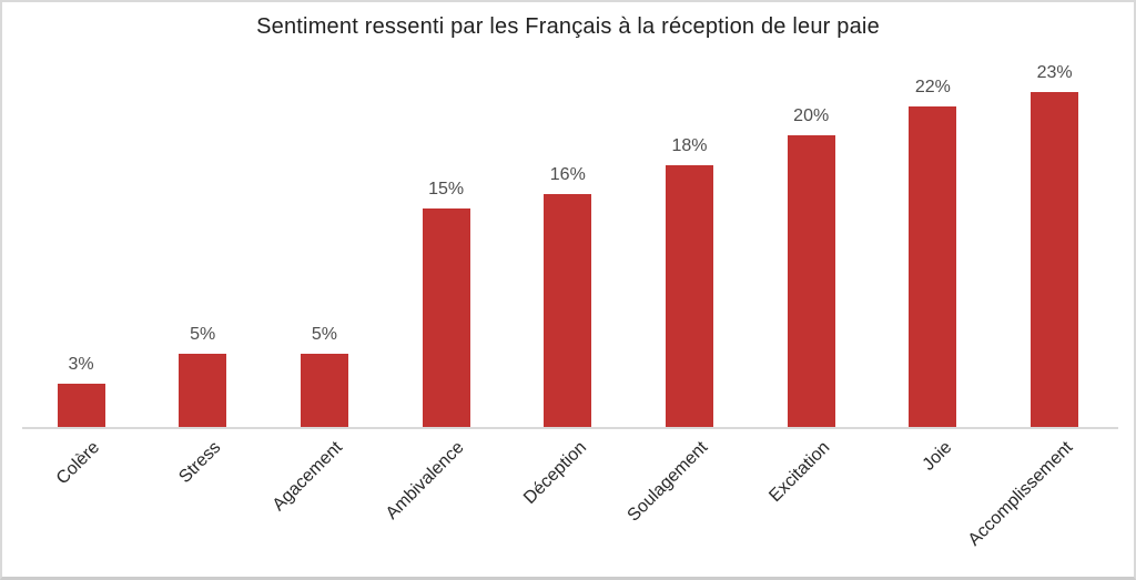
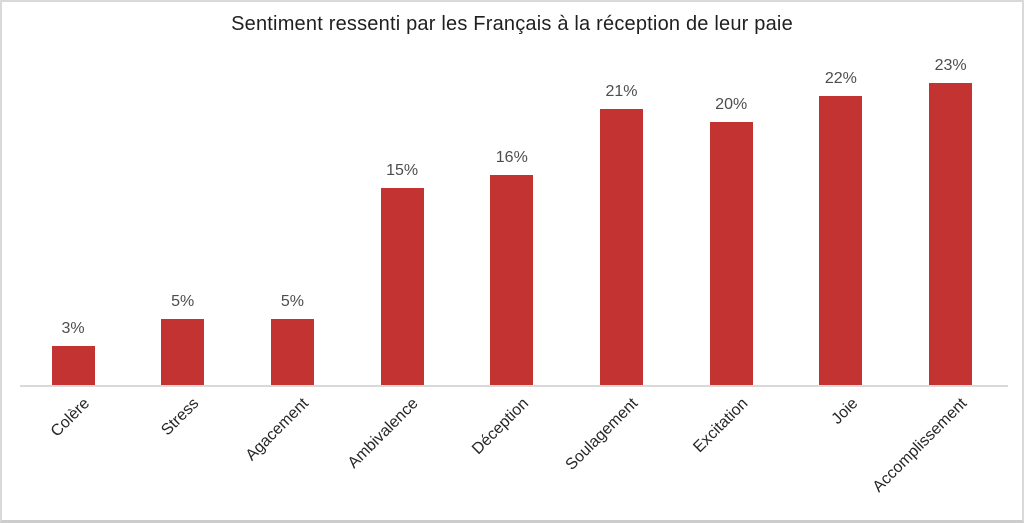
Soulagement: 18% -> 21%
